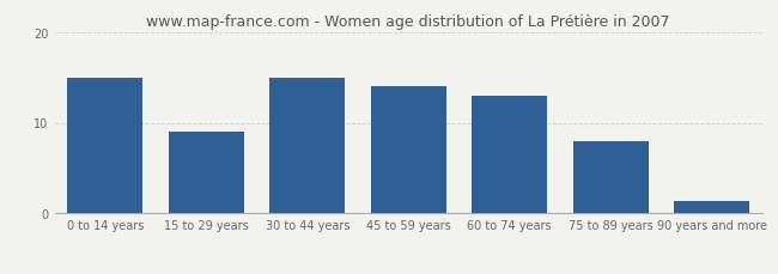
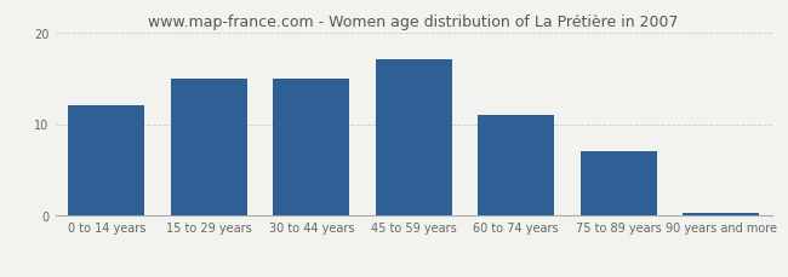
0 to 14 years: 15.0 -> 12.0
15 to 29 years: 9.0 -> 15.0
45 to 59 years: 14.0 -> 17.0
60 to 74 years: 13.0 -> 11.0
75 to 89 years: 8.0 -> 7.0
90 years and more: 1.4 -> 0.3
